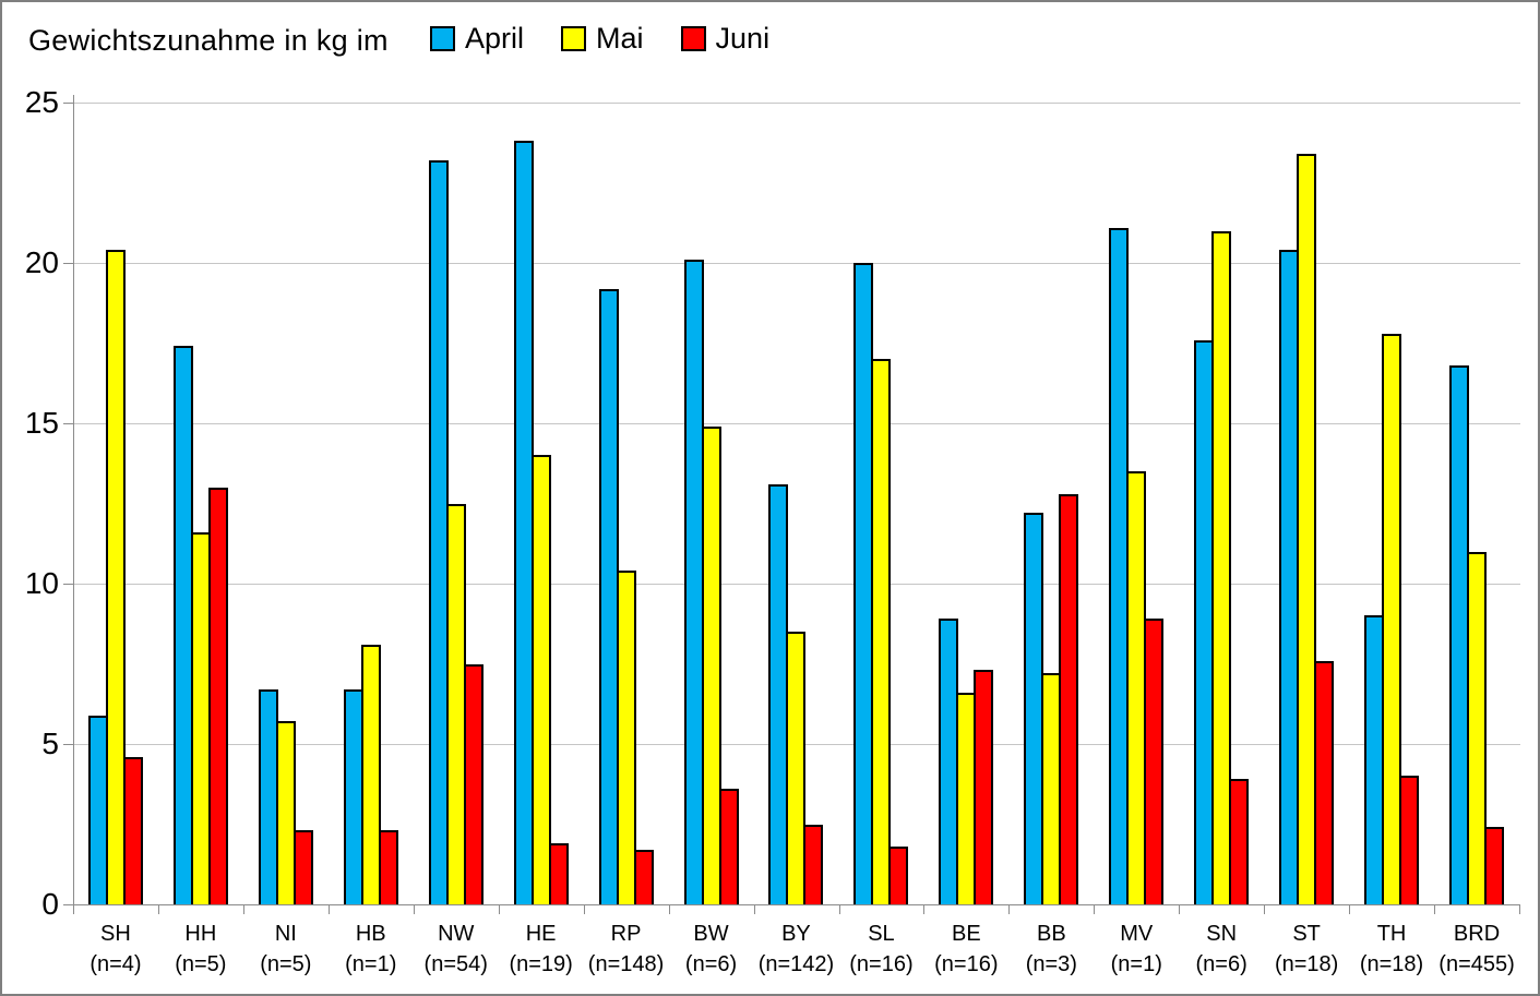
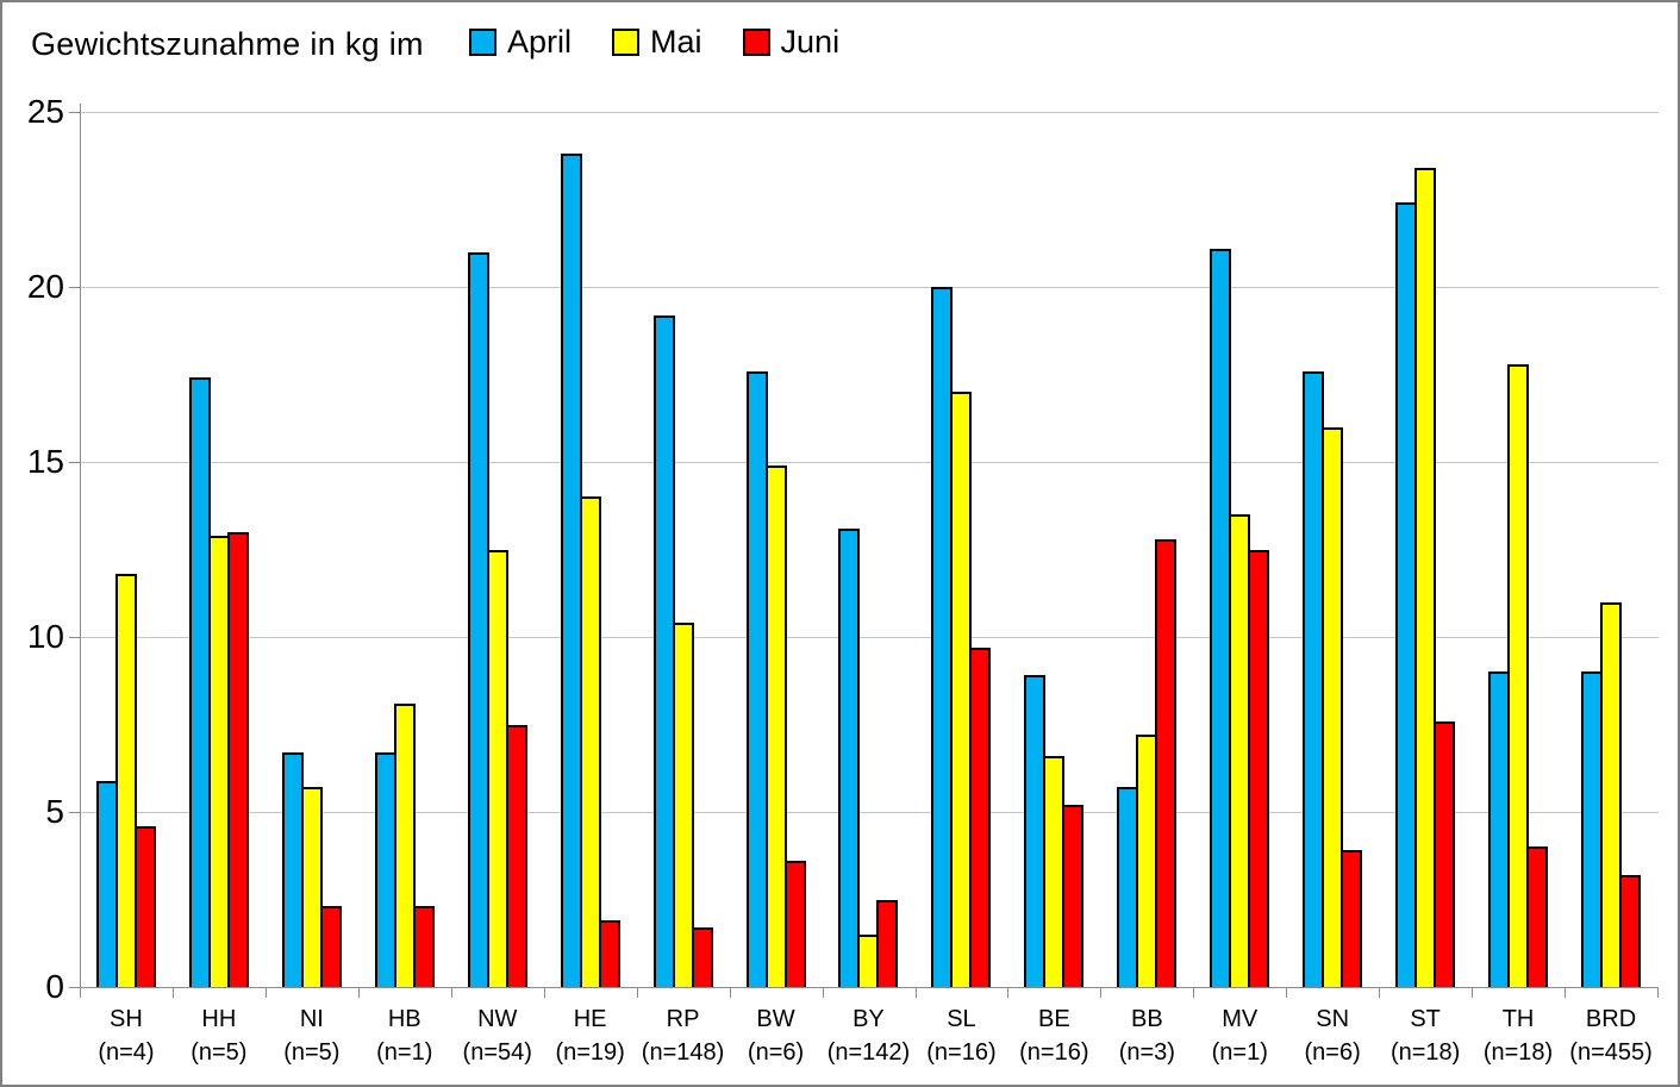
Mai/SH: 20.4 -> 11.8
Mai/HH: 11.6 -> 12.9
April/NW: 23.2 -> 21.0
April/BW: 20.1 -> 17.6
Mai/BY: 8.5 -> 1.5
Juni/SL: 1.8 -> 9.7
Juni/BE: 7.3 -> 5.2
April/BB: 12.2 -> 5.7
Juni/MV: 8.9 -> 12.5
Mai/SN: 21.0 -> 16.0
April/ST: 20.4 -> 22.4
April/BRD: 16.8 -> 9.0
Juni/BRD: 2.4 -> 3.2
